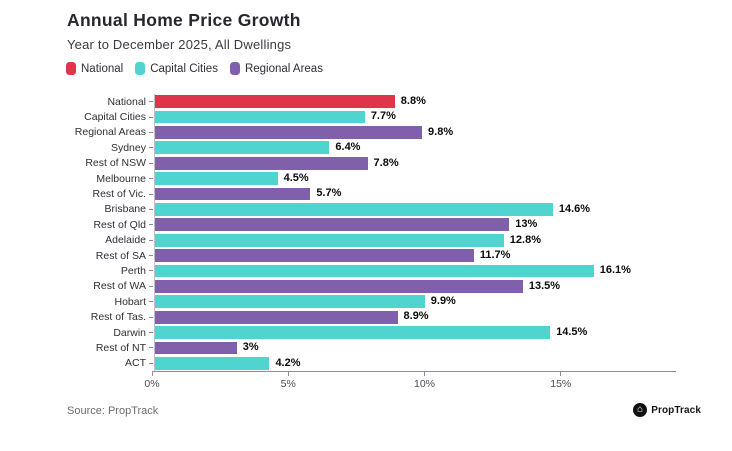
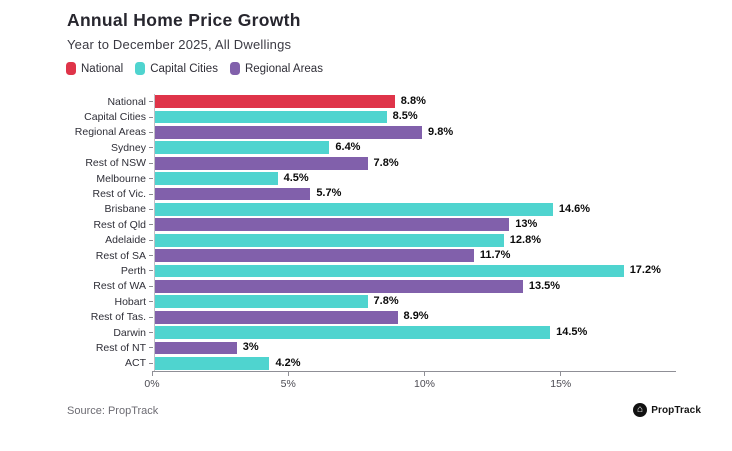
Capital Cities: 7.7% -> 8.5%
Perth: 16.1% -> 17.2%
Hobart: 9.9% -> 7.8%
